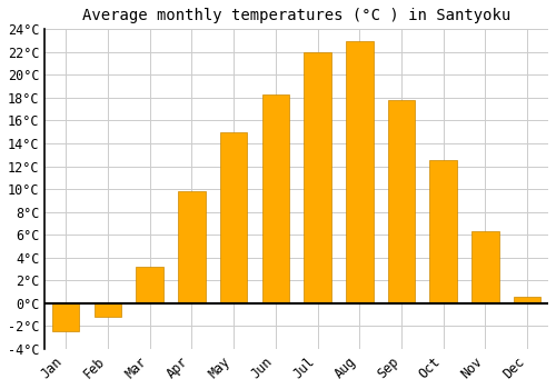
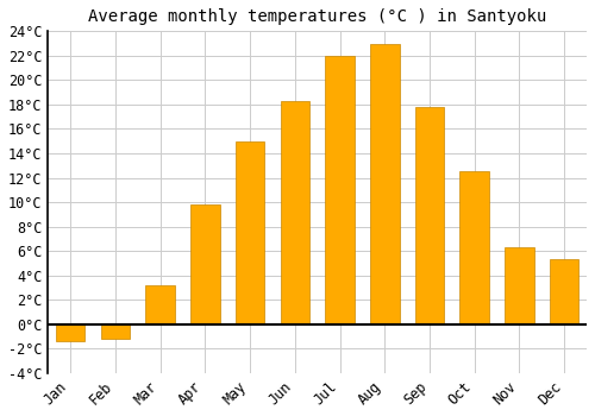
Jan: -2.5°C -> -1.4°C
Dec: 0.6°C -> 5.3°C
